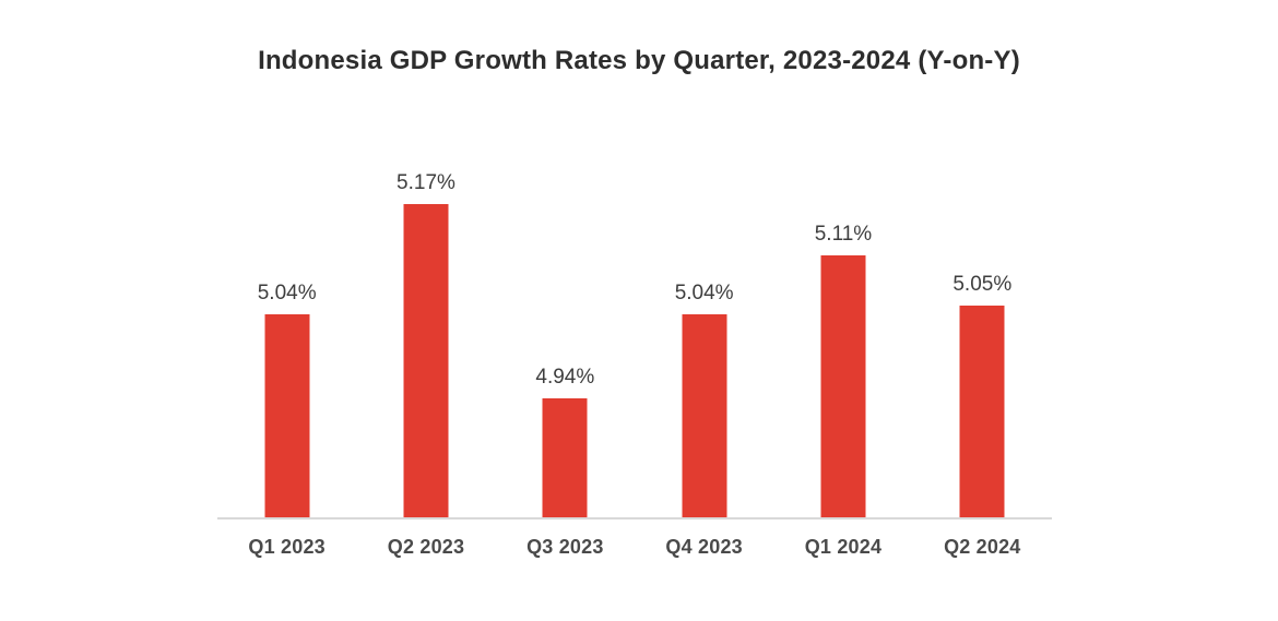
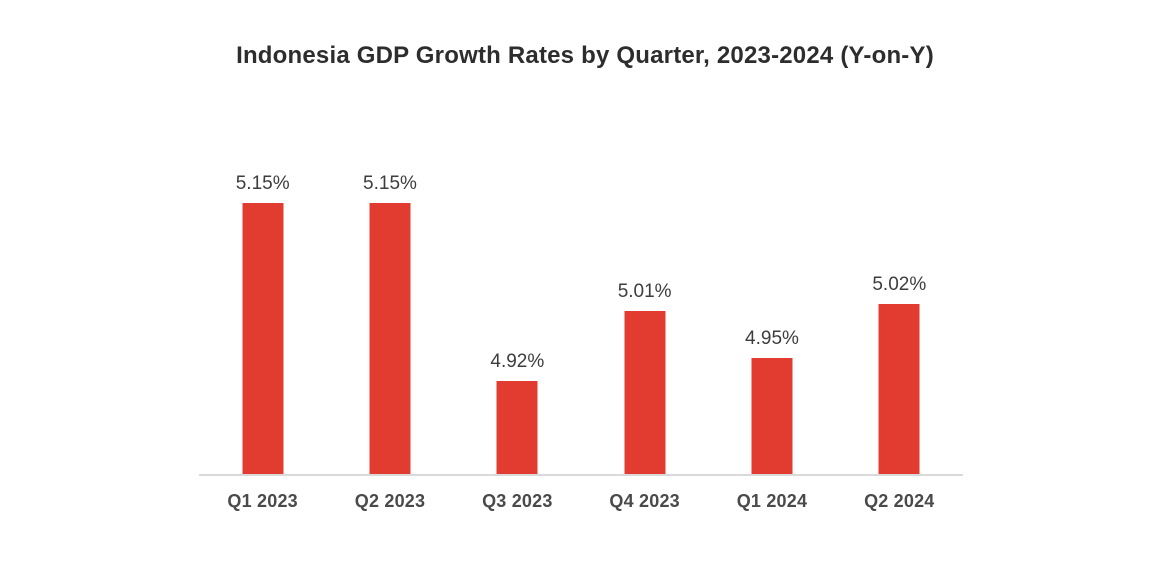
Q1 2023: 5.04% -> 5.15%
Q2 2023: 5.17% -> 5.15%
Q3 2023: 4.94% -> 4.92%
Q4 2023: 5.04% -> 5.01%
Q1 2024: 5.11% -> 4.95%
Q2 2024: 5.05% -> 5.02%
